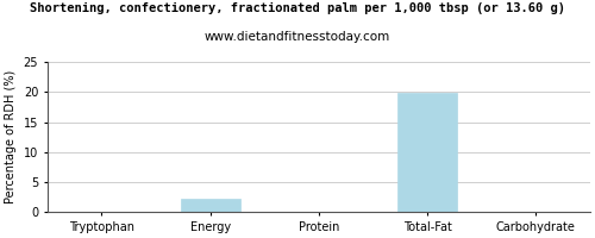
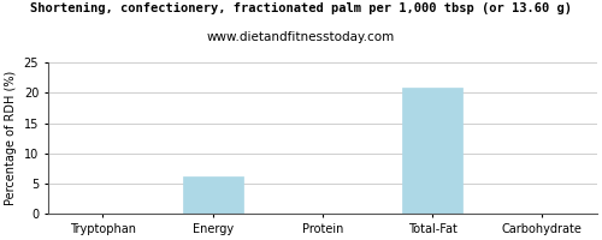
Energy: 2.2 -> 6.2
Total-Fat: 19.8 -> 20.8
